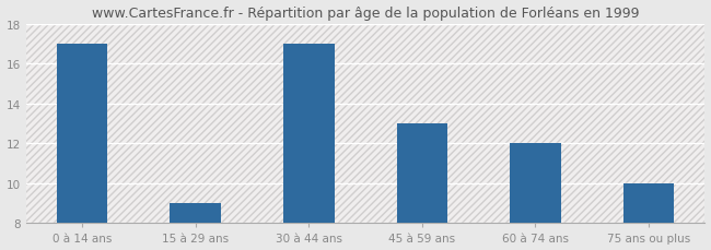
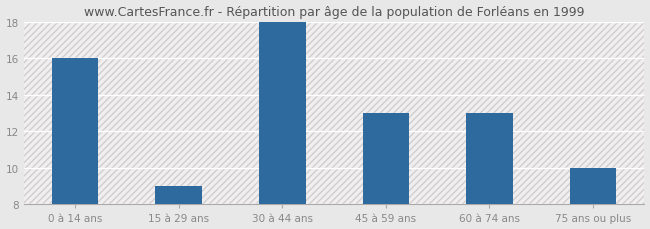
0 à 14 ans: 17 -> 16
30 à 44 ans: 17 -> 18
60 à 74 ans: 12 -> 13
